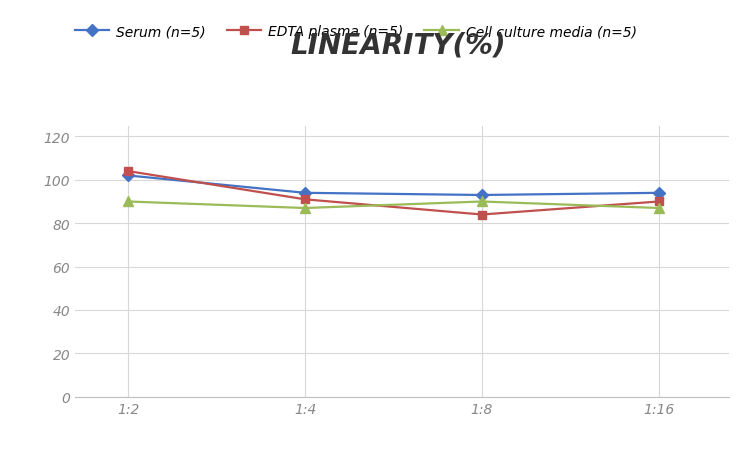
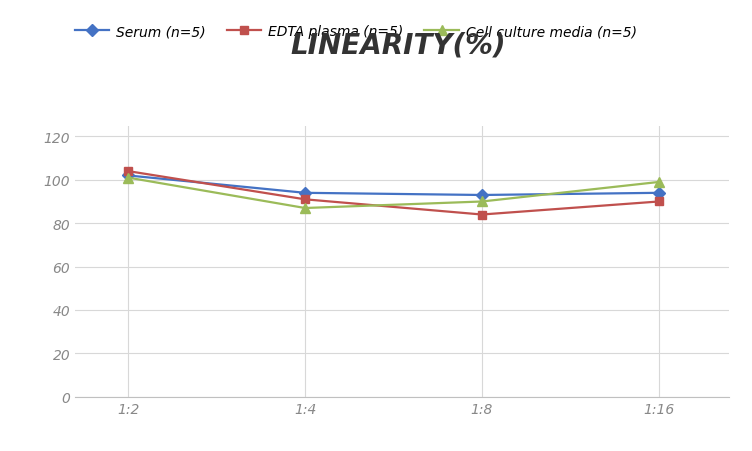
Cell culture media (n=5)/1:2: 90 -> 101
Cell culture media (n=5)/1:16: 87 -> 99
